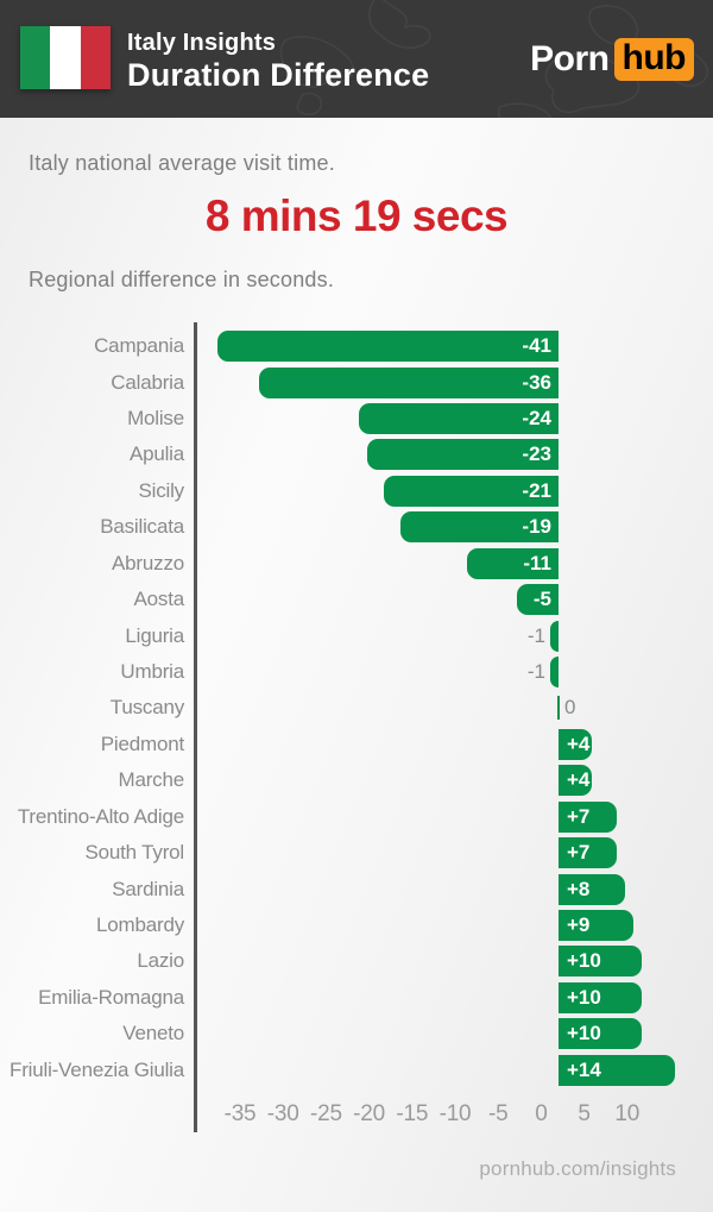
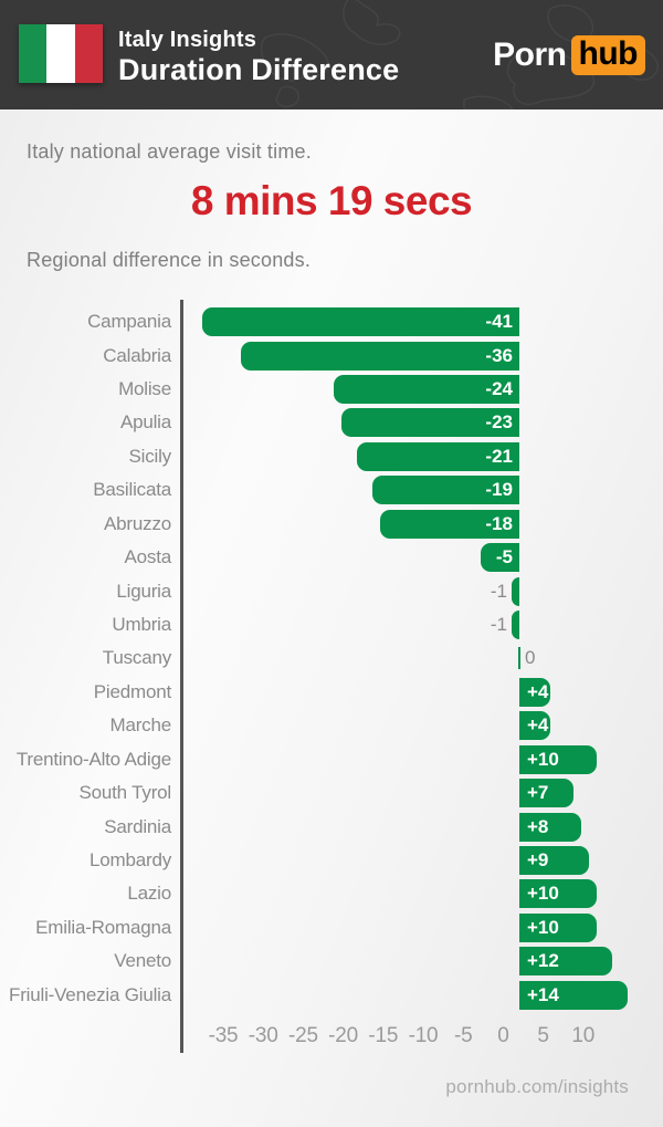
Abruzzo: -11 -> -18
Trentino-Alto Adige: +7 -> +10
Veneto: +10 -> +12
